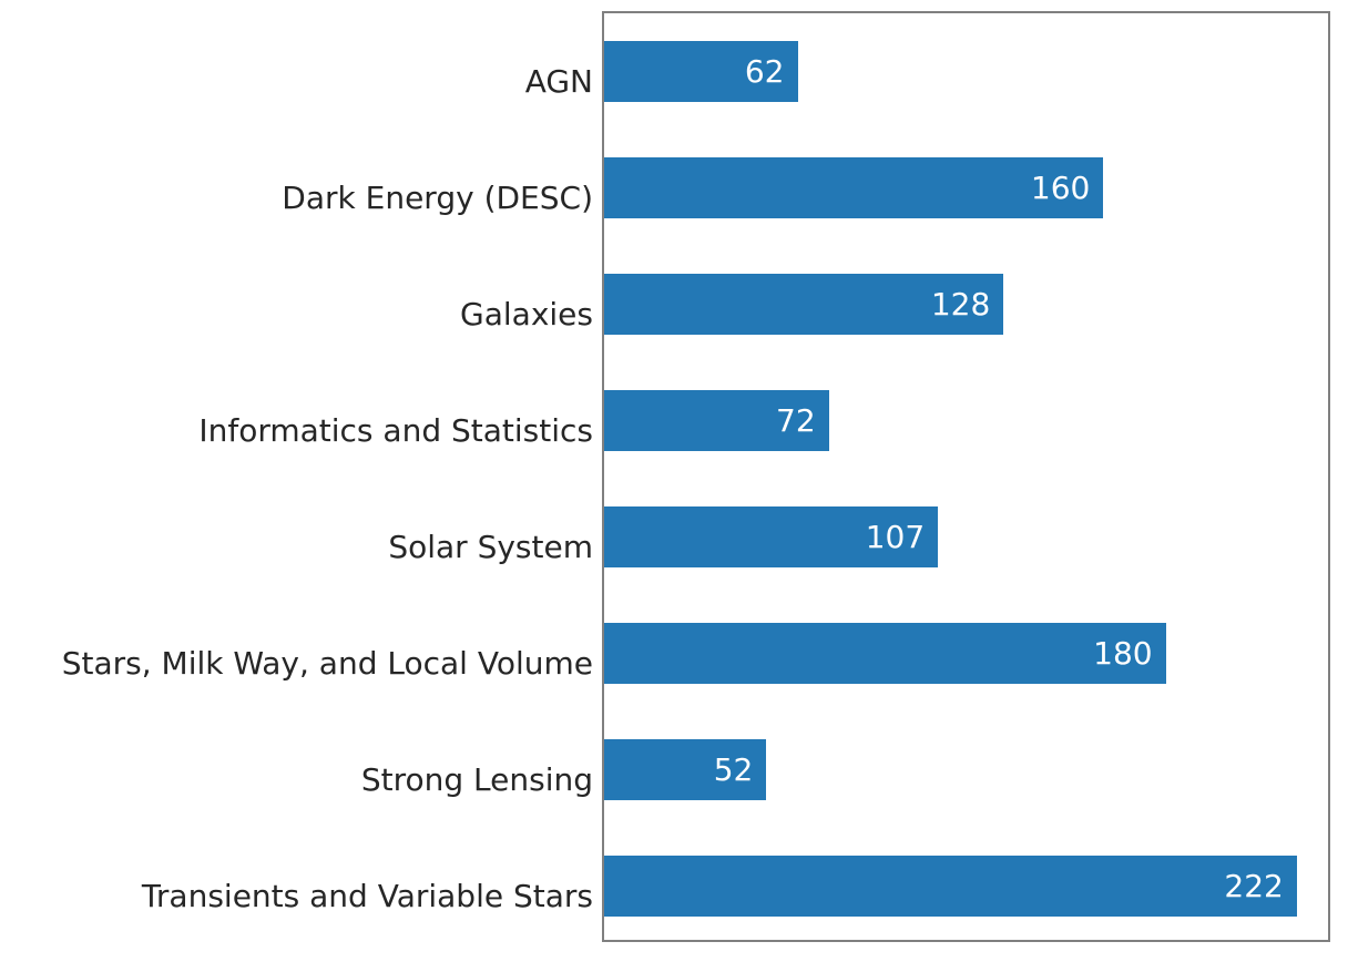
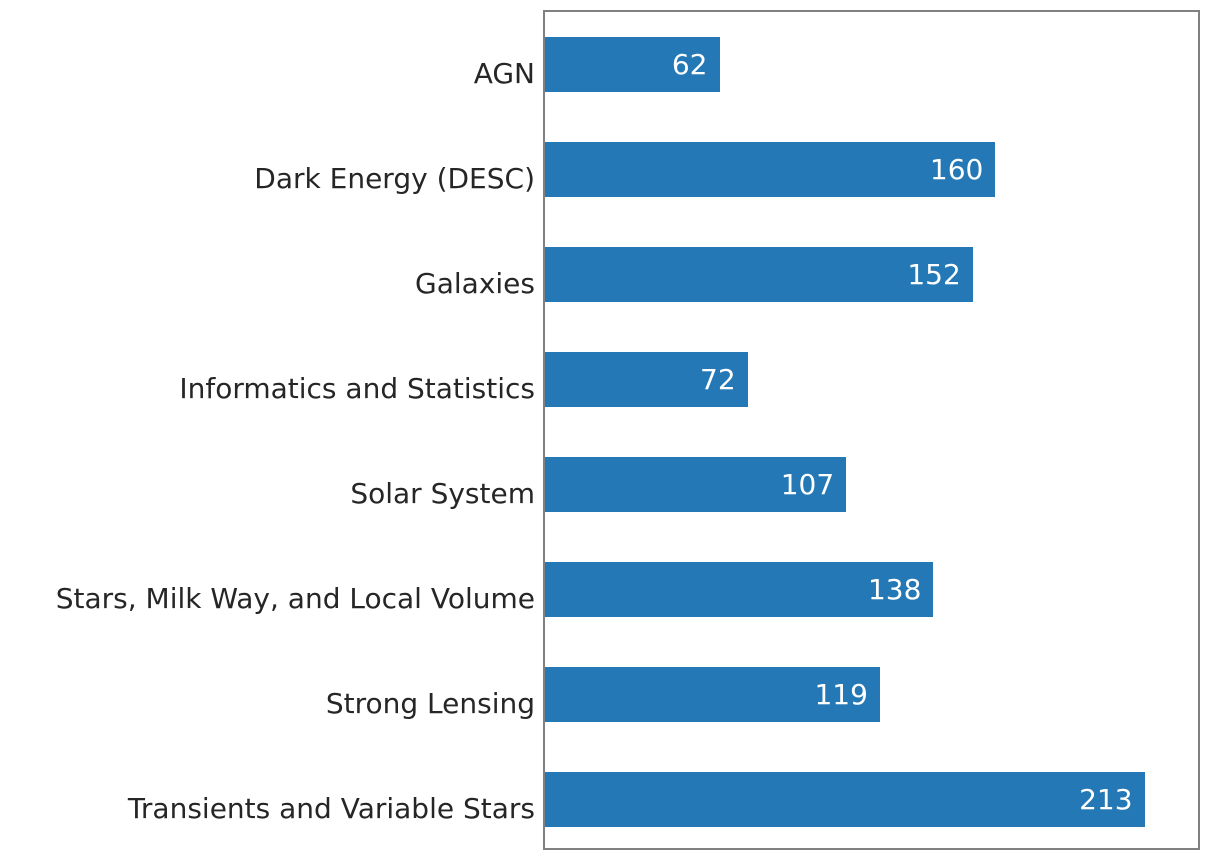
Galaxies: 128 -> 152
Stars, Milk Way, and Local Volume: 180 -> 138
Strong Lensing: 52 -> 119
Transients and Variable Stars: 222 -> 213
